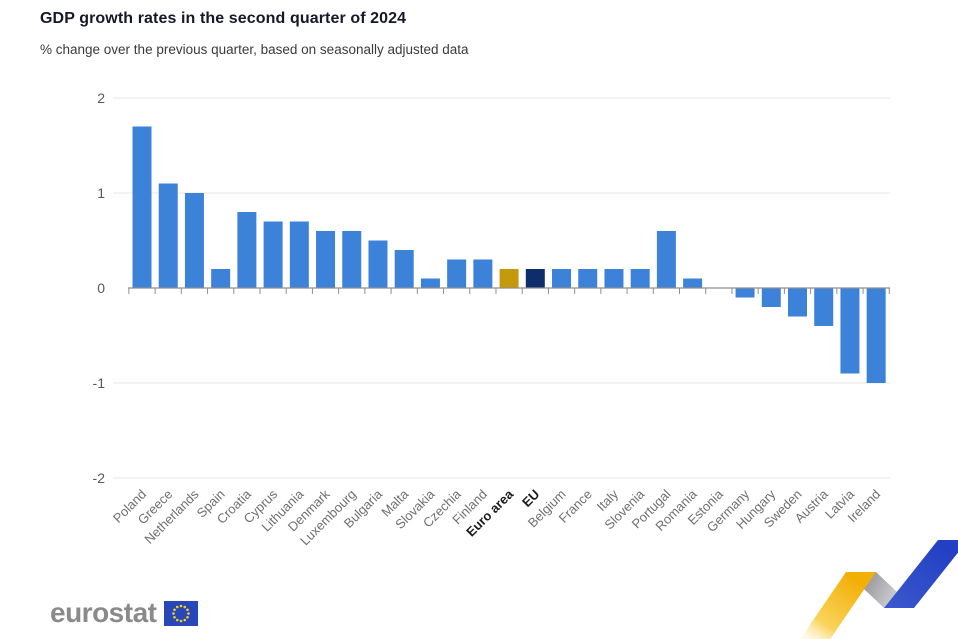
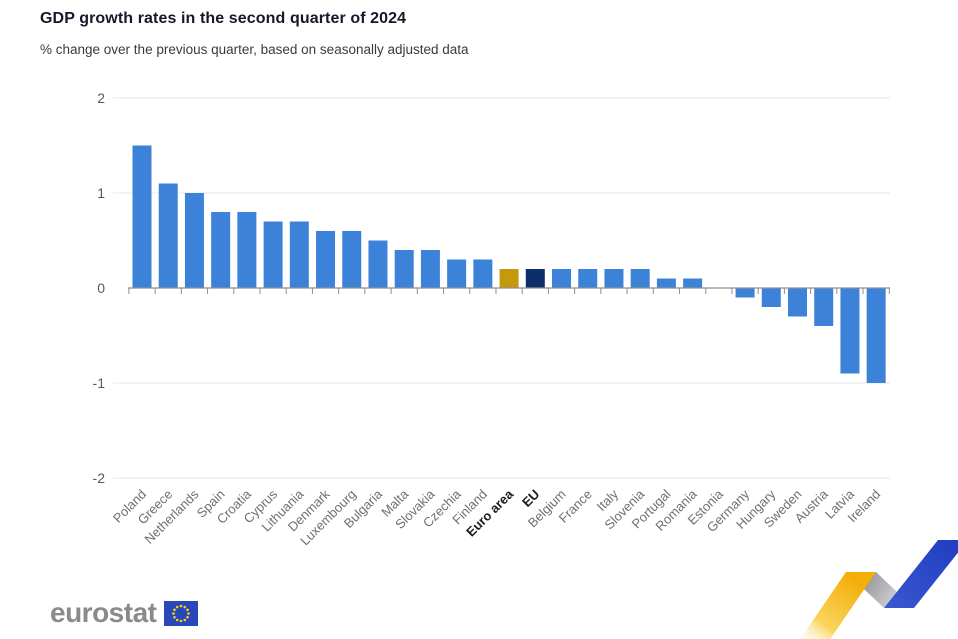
Poland: 1.7 -> 1.5
Spain: 0.2 -> 0.8
Slovakia: 0.1 -> 0.4
Portugal: 0.6 -> 0.1
